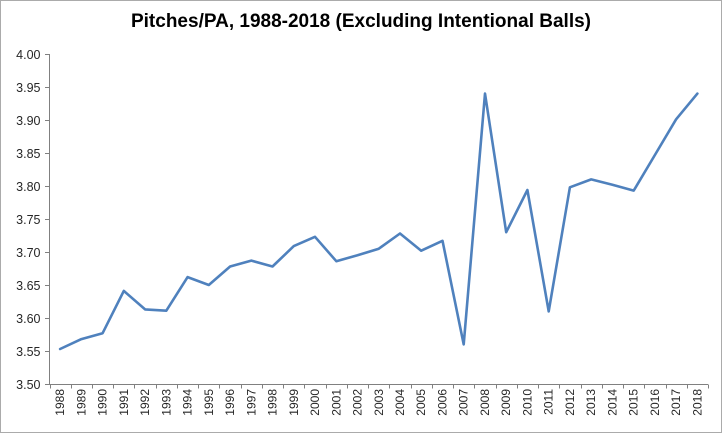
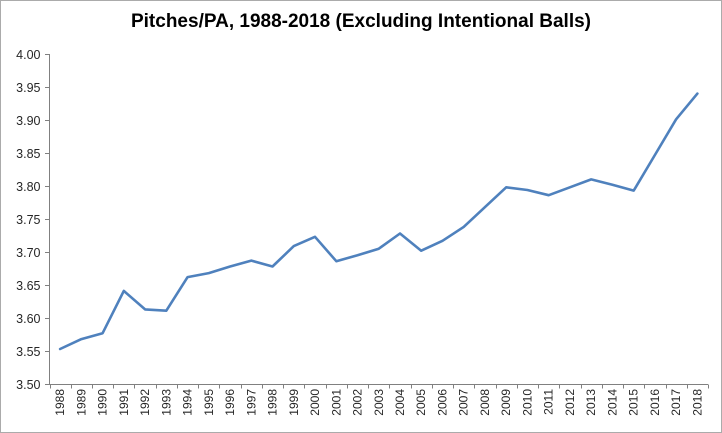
1995: 3.65 -> 3.67
2007: 3.56 -> 3.74
2008: 3.94 -> 3.77
2009: 3.73 -> 3.80
2011: 3.61 -> 3.79
